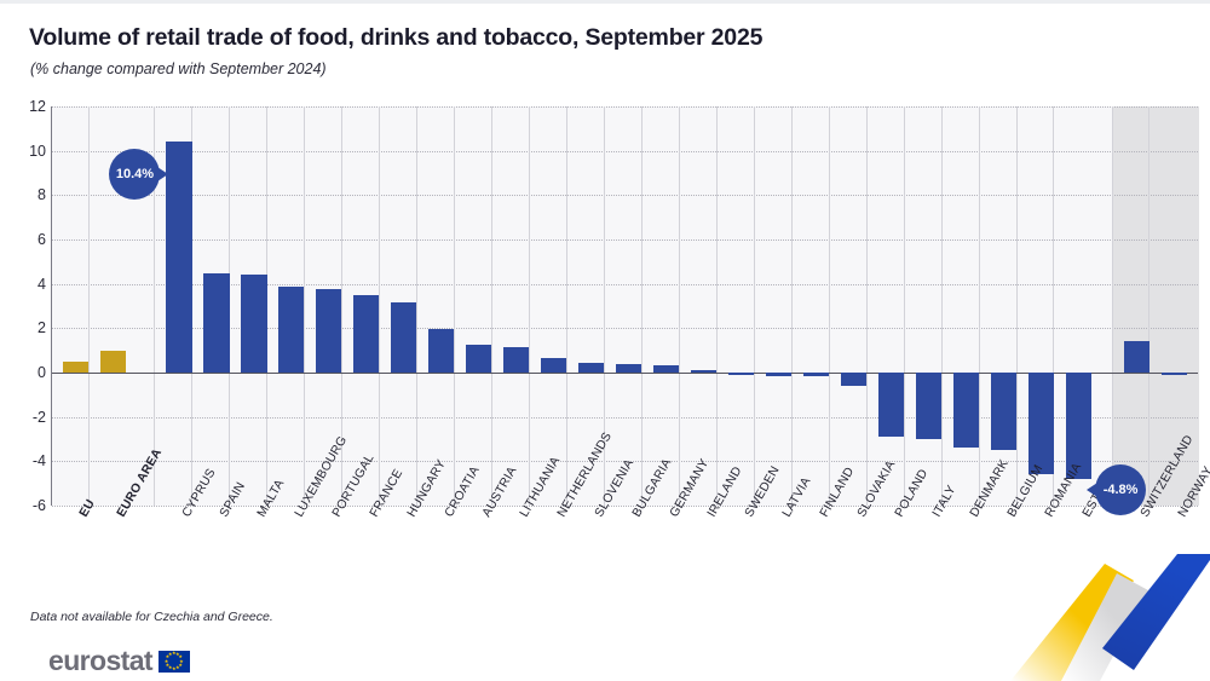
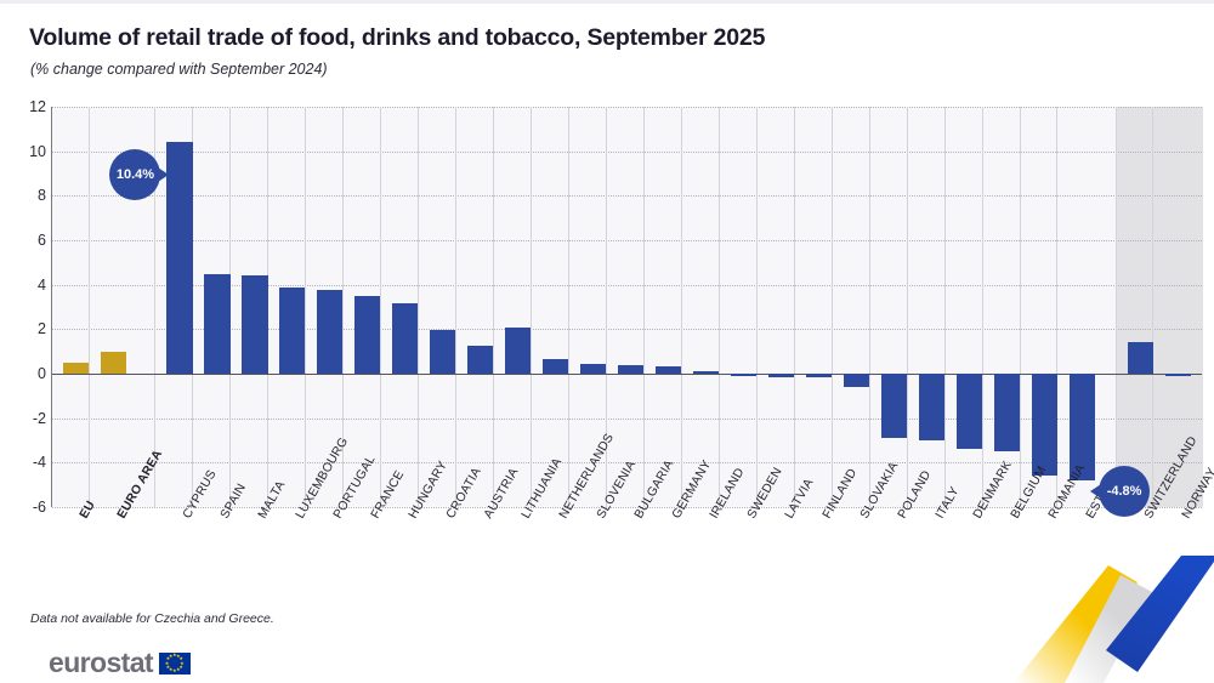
LITHUANIA: 1.1 -> 2.1
